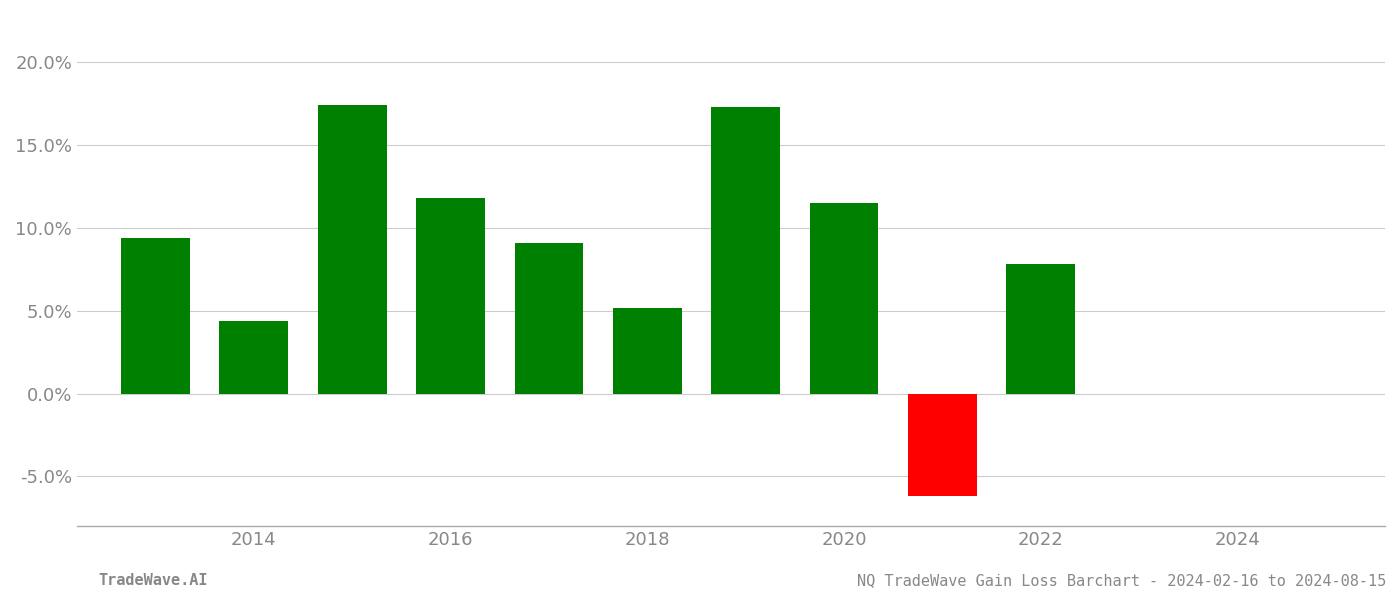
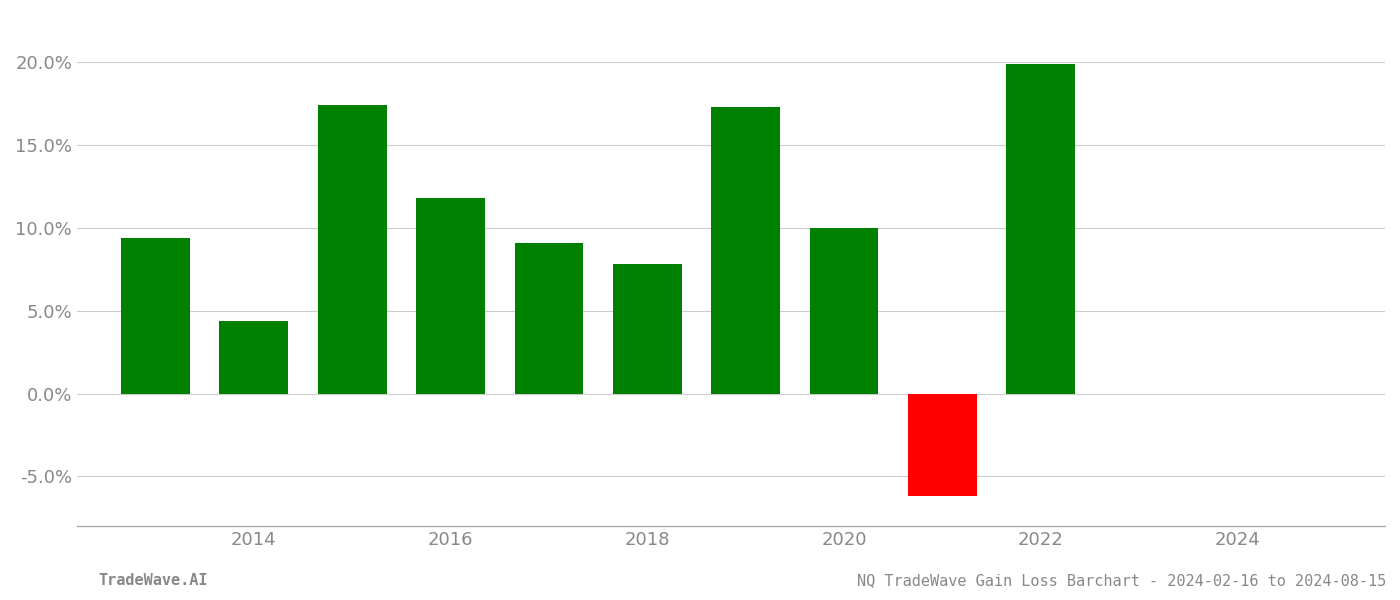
2018: 5.2% -> 7.8%
2020: 11.5% -> 10.0%
2022: 7.8% -> 19.9%
